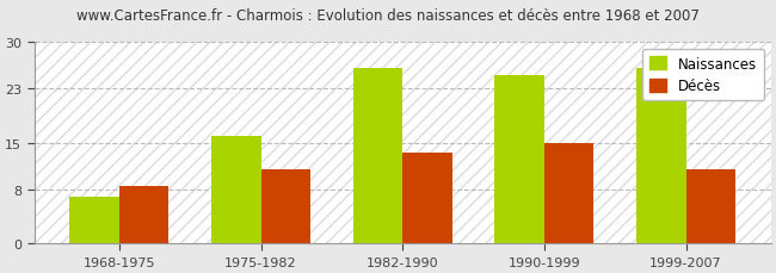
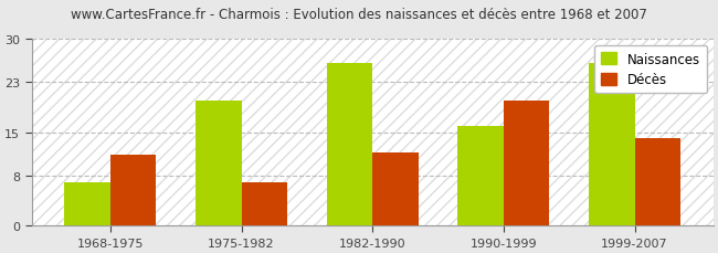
Décès/1968-1975: 8.5 -> 11.4
Naissances/1975-1982: 16 -> 20
Décès/1975-1982: 11.0 -> 7.0
Décès/1982-1990: 13.5 -> 11.8
Naissances/1990-1999: 25 -> 16
Décès/1990-1999: 15.0 -> 20.0
Décès/1999-2007: 11.0 -> 14.0
